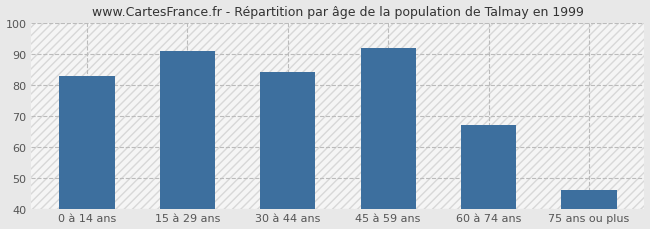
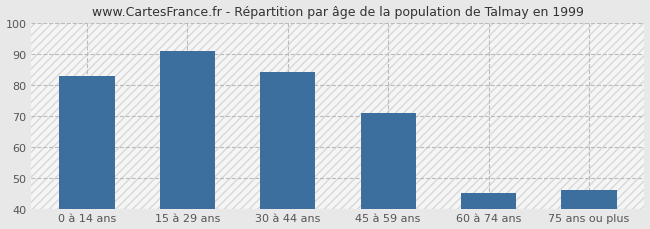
45 à 59 ans: 92 -> 71
60 à 74 ans: 67 -> 45
